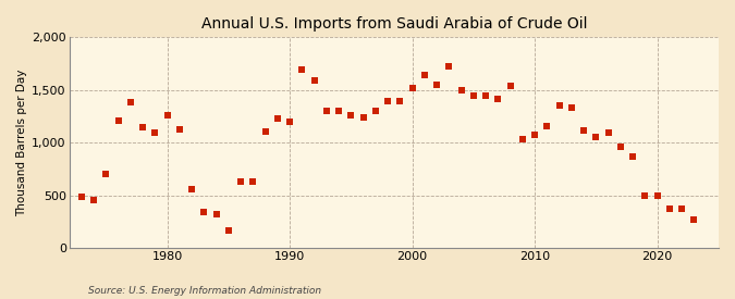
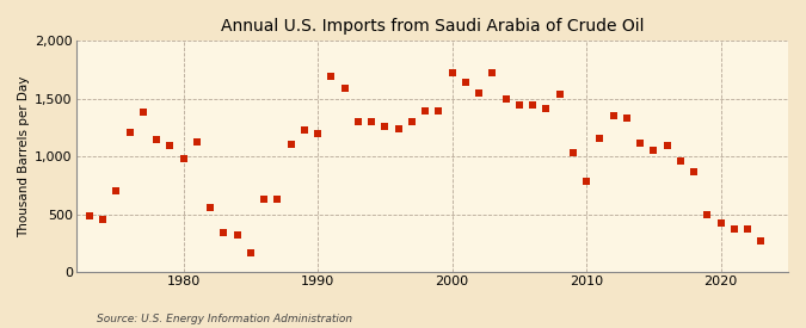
1980: 1,260 -> 980
2000: 1,520 -> 1,720
2010: 1,080 -> 780
2020: 490 -> 420
